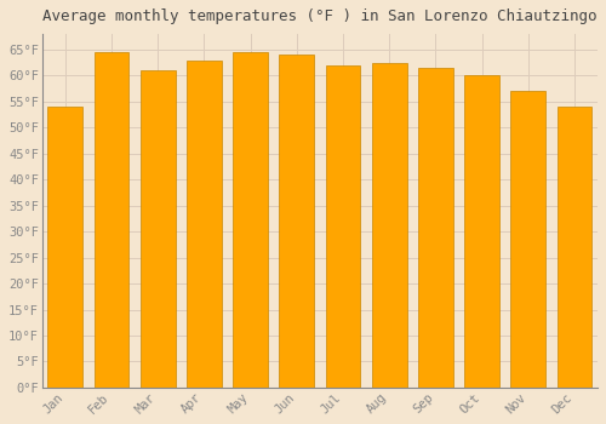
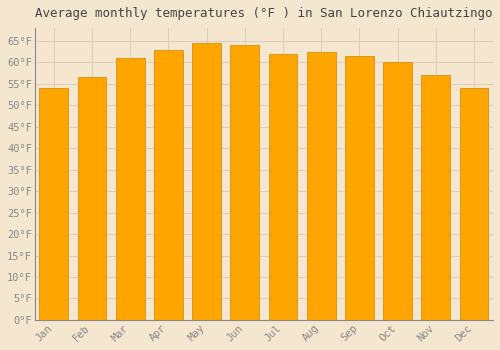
Feb: 64.5°F -> 56.5°F
